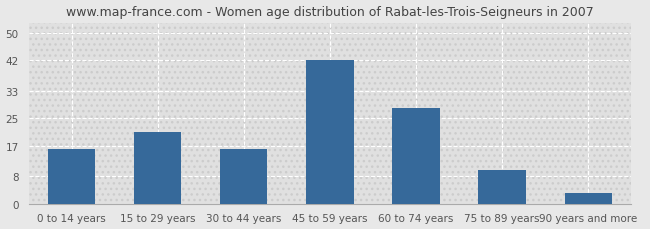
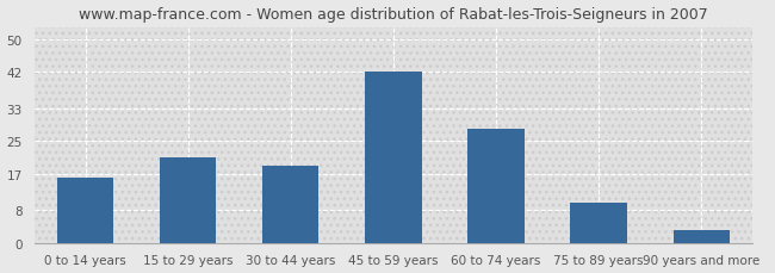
30 to 44 years: 16 -> 19
